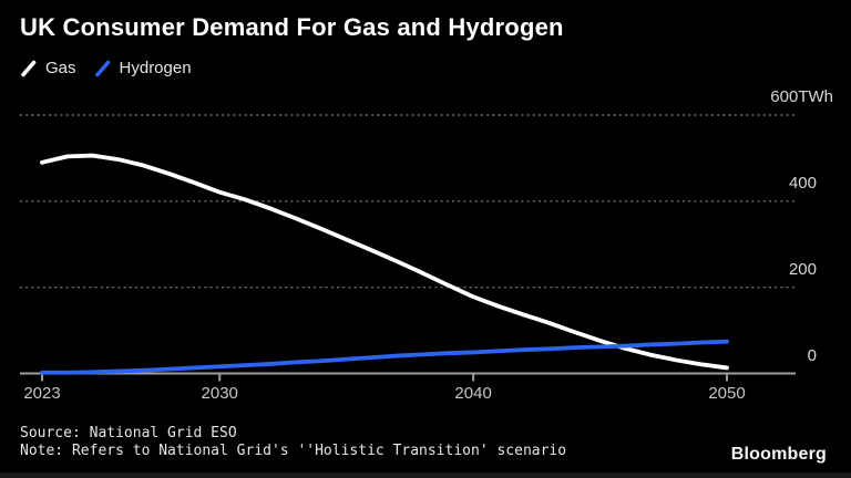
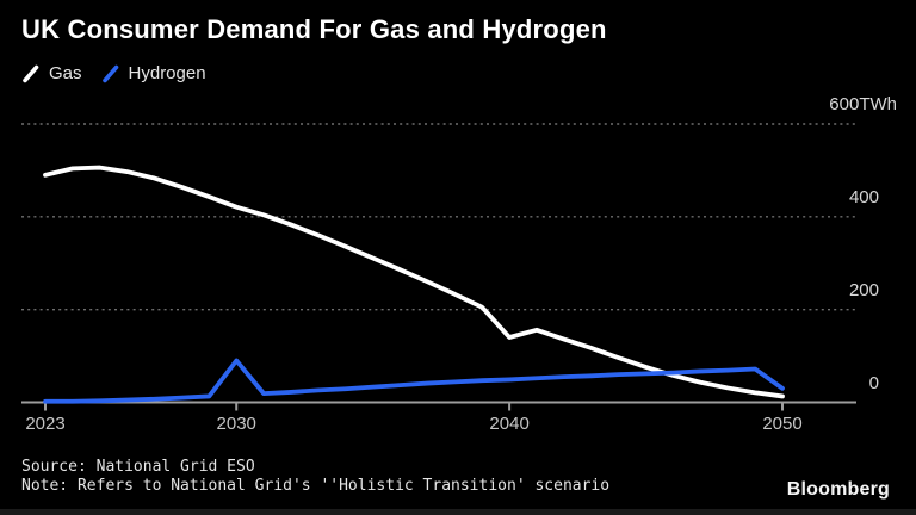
Hydrogen/2030: 20 -> 90
Gas/2040: 180 -> 140
Hydrogen/2050: 70 -> 30
